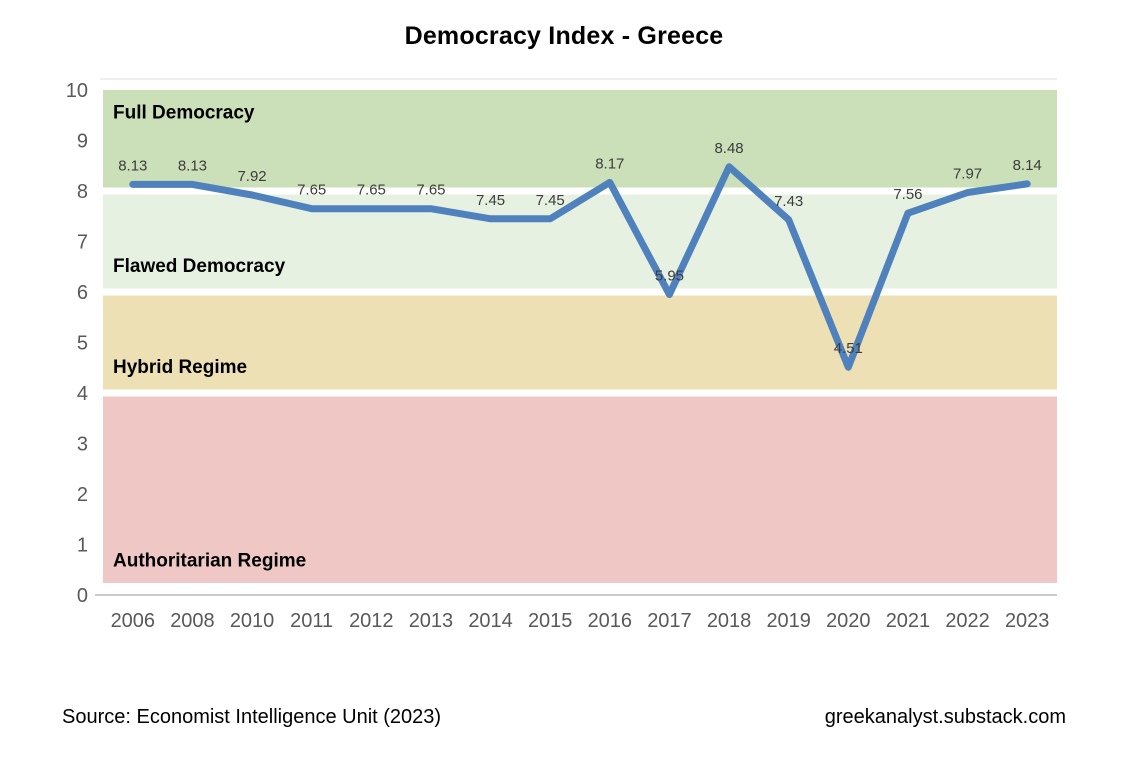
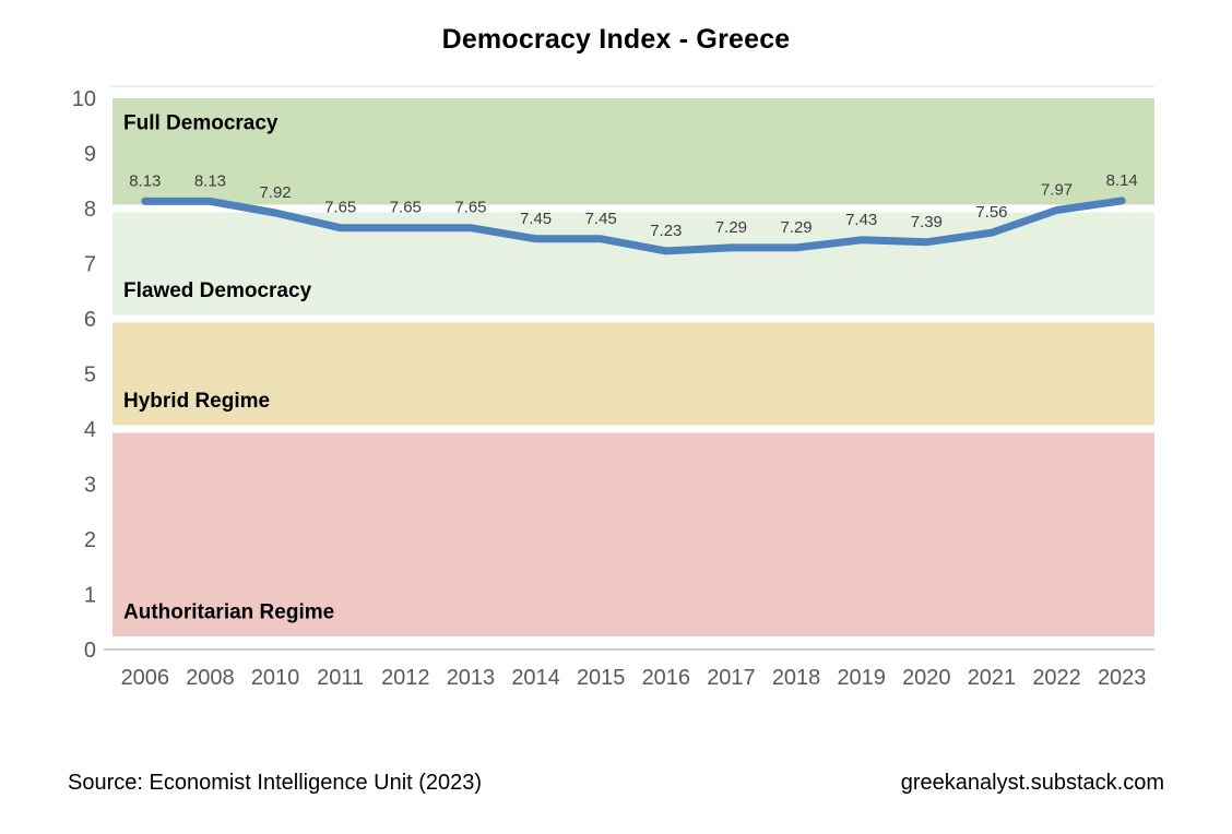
2016: 8.17 -> 7.23
2017: 5.95 -> 7.29
2018: 8.48 -> 7.29
2020: 4.51 -> 7.39
